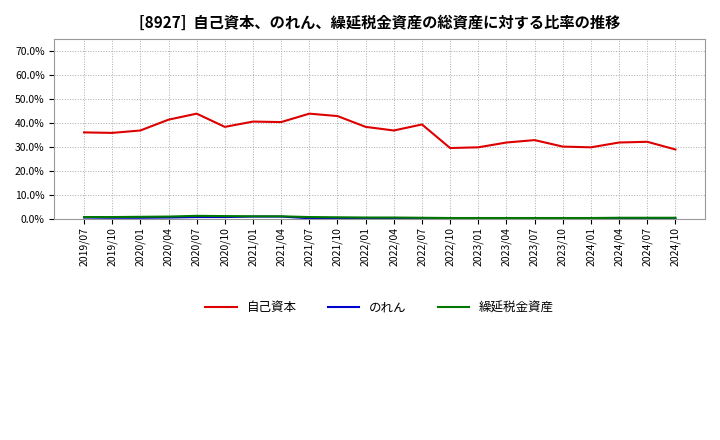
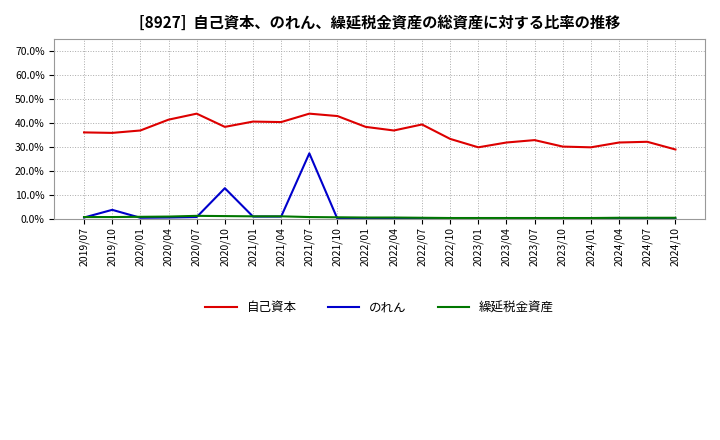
のれん/2019/10: 0.7% -> 4.0%
のれん/2020/10: 1.0% -> 13.0%
のれん/2021/07: 0.5% -> 27.5%
自己資本/2022/10: 29.7% -> 33.5%
